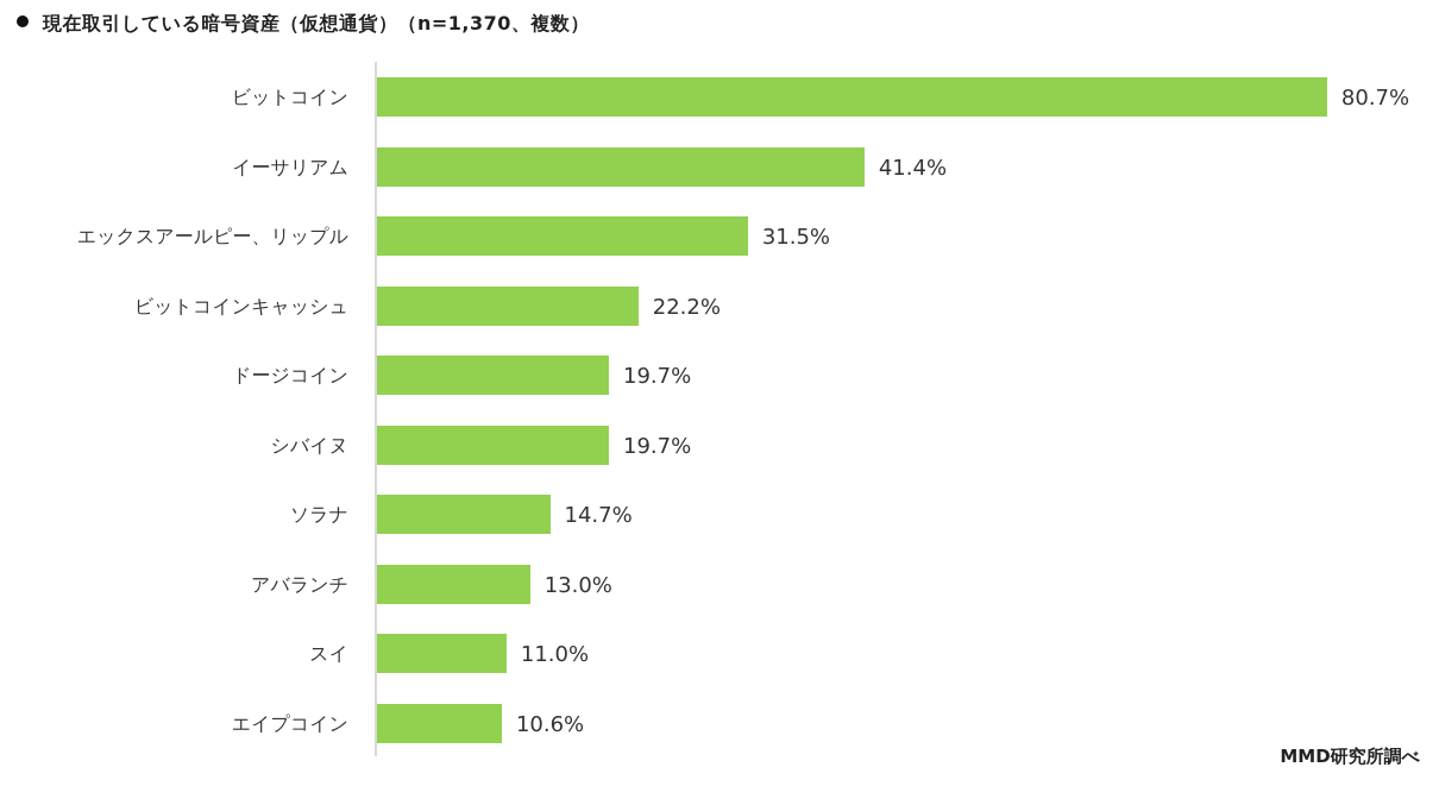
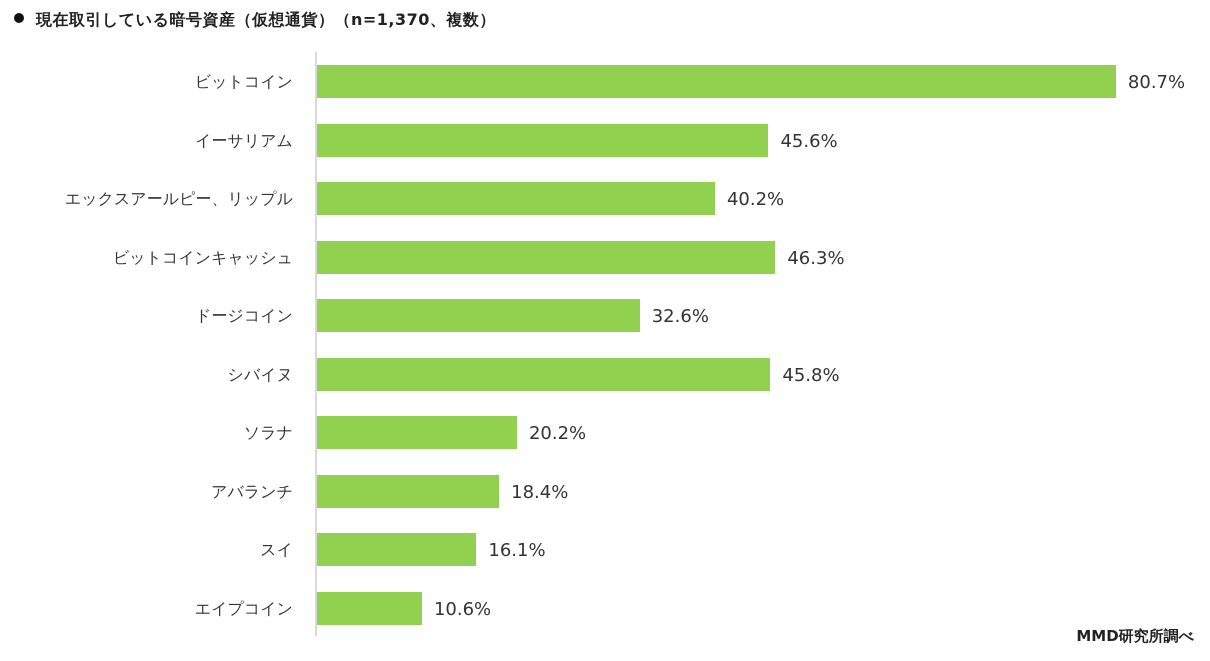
イーサリアム: 41.4% -> 45.6%
エックスアールピー、リップル: 31.5% -> 40.2%
ビットコインキャッシュ: 22.2% -> 46.3%
ドージコイン: 19.7% -> 32.6%
シバイヌ: 19.7% -> 45.8%
ソラナ: 14.7% -> 20.2%
アバランチ: 13.0% -> 18.4%
スイ: 11.0% -> 16.1%
